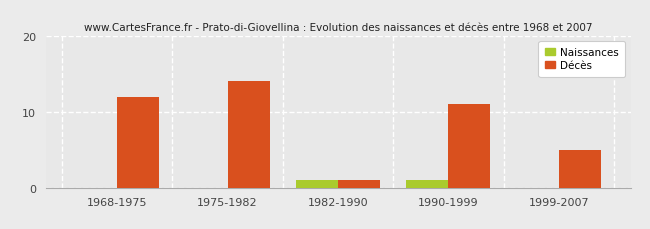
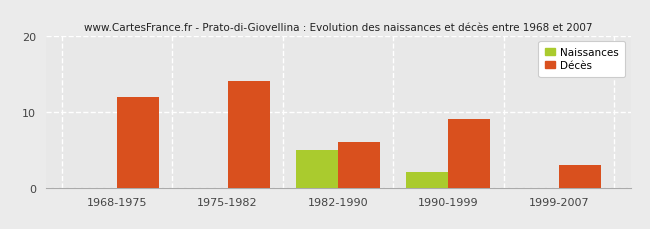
Naissances/1982-1990: 1 -> 5
Décès/1982-1990: 1 -> 6
Naissances/1990-1999: 1 -> 2
Décès/1990-1999: 11 -> 9
Décès/1999-2007: 5 -> 3
